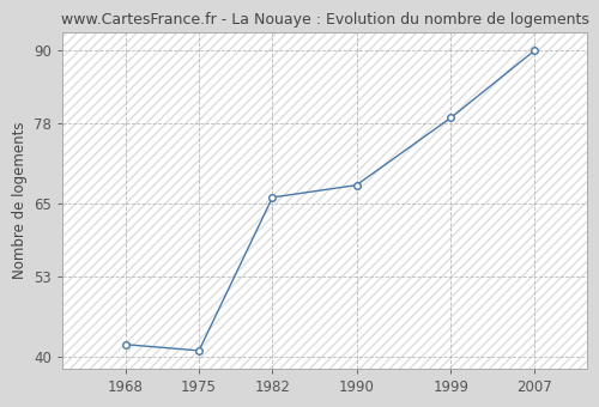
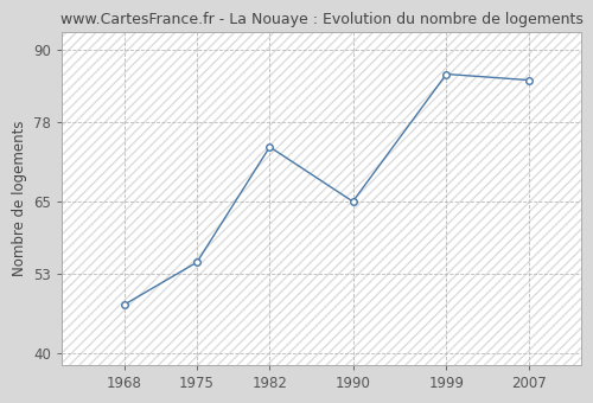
1968: 42 -> 48
1975: 41 -> 55
1982: 66 -> 74
1990: 68 -> 65
1999: 79 -> 86
2007: 90 -> 85
